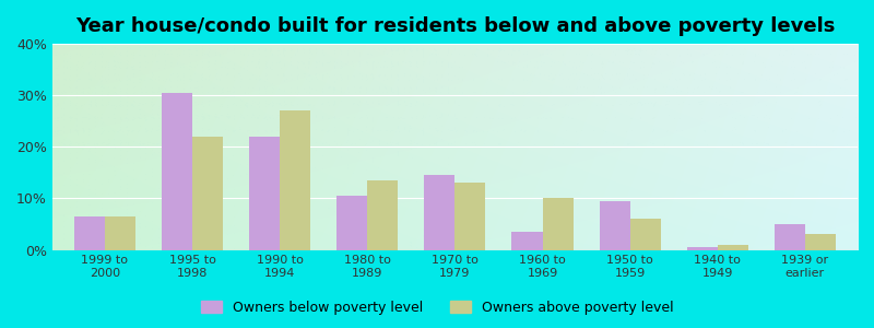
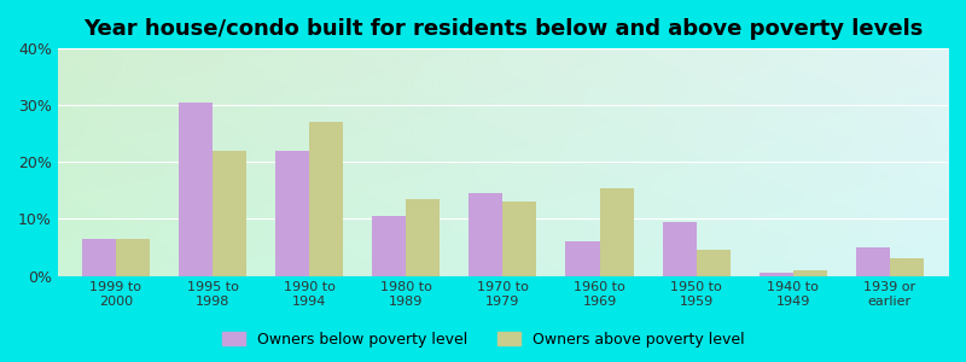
Owners below poverty level/1960 to 1969: 3.5% -> 6.0%
Owners above poverty level/1960 to 1969: 10.0% -> 15.5%
Owners above poverty level/1950 to 1959: 6.0% -> 4.5%
